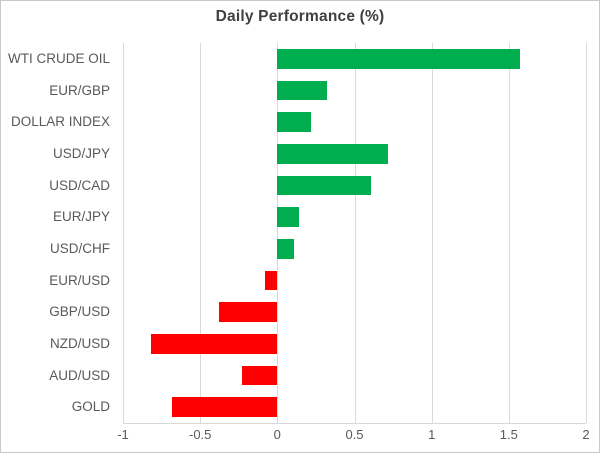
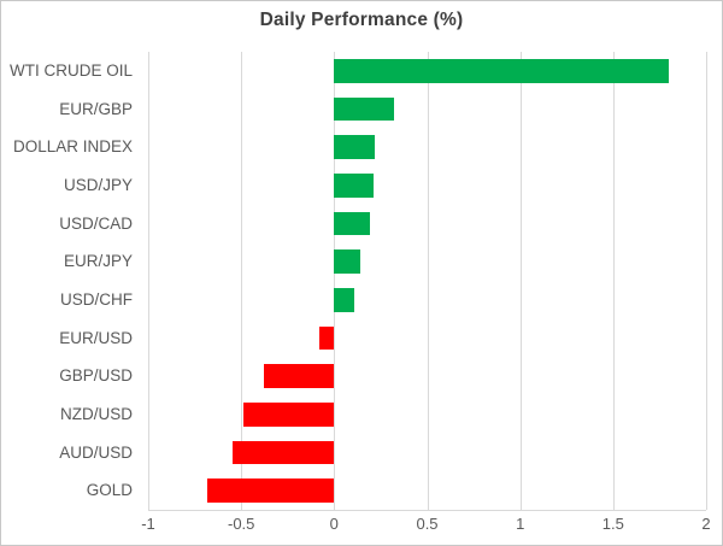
WTI CRUDE OIL: 1.57 -> 1.80
USD/JPY: 0.72 -> 0.21
USD/CAD: 0.61 -> 0.19
NZD/USD: -0.82 -> -0.49
AUD/USD: -0.23 -> -0.55
